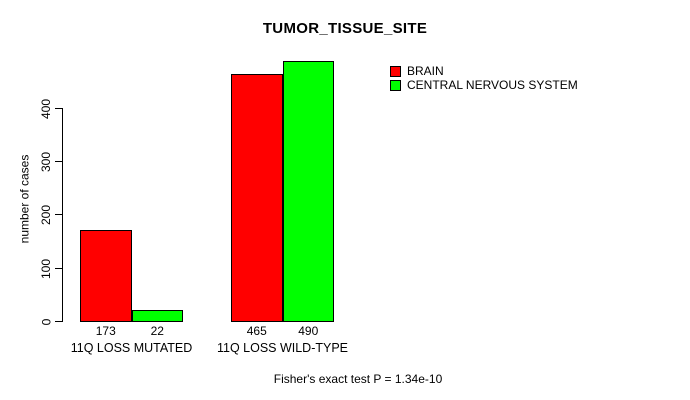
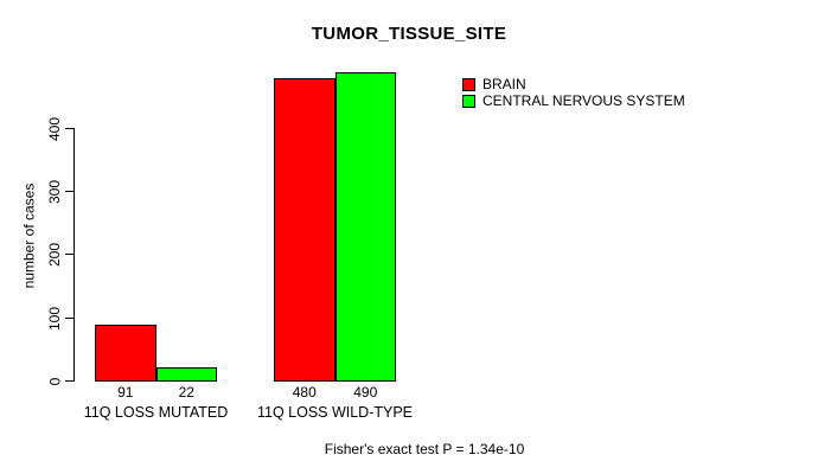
BRAIN/11Q LOSS MUTATED: 173 -> 91
BRAIN/11Q LOSS WILD-TYPE: 465 -> 480
